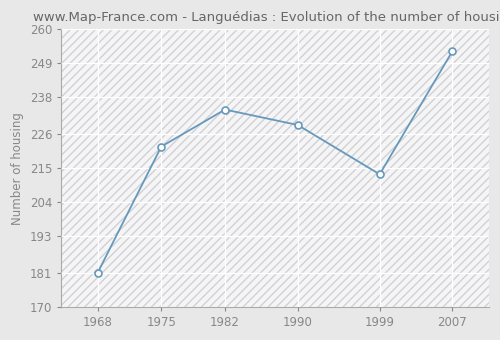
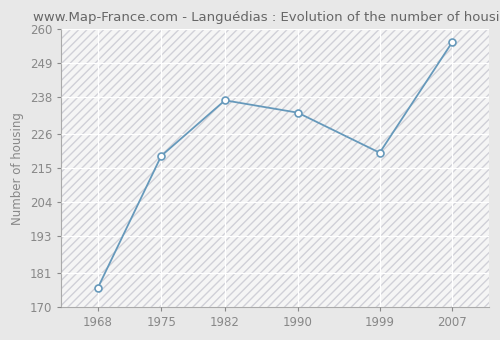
1968: 181 -> 176
1975: 222 -> 219
1982: 234 -> 237
1990: 229 -> 233
1999: 213 -> 220
2007: 253 -> 256
